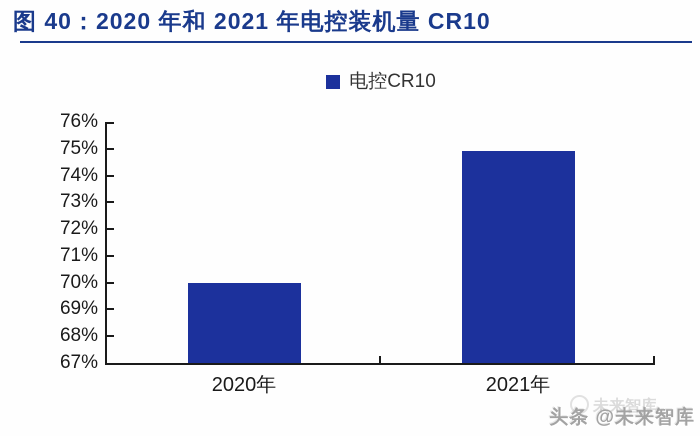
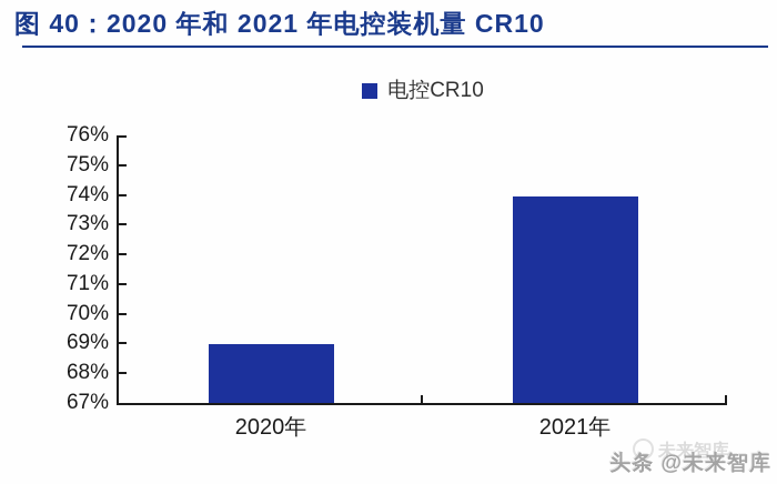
2020年: 70% -> 69%
2021年: 75% -> 74%
